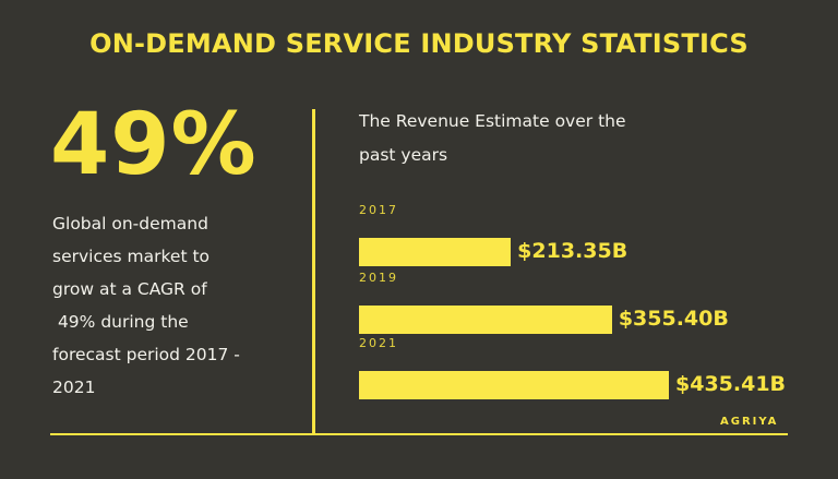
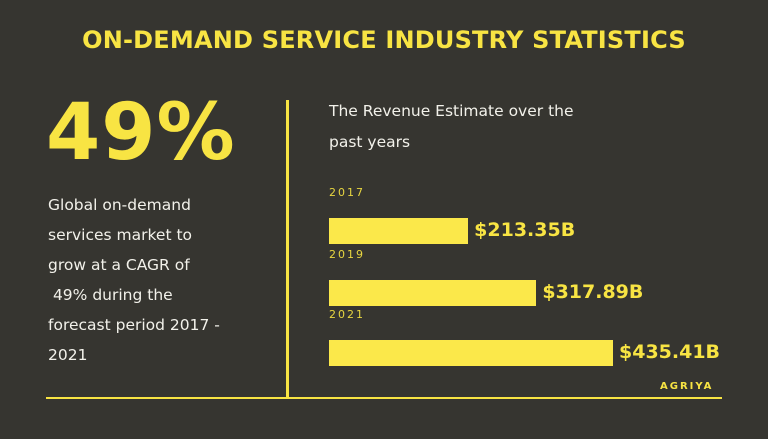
2019: $355.40B -> $317.89B
